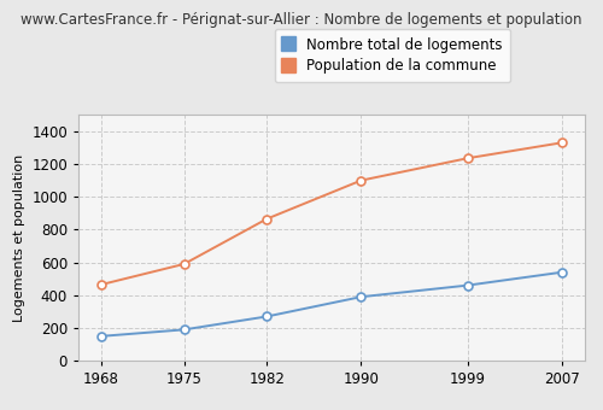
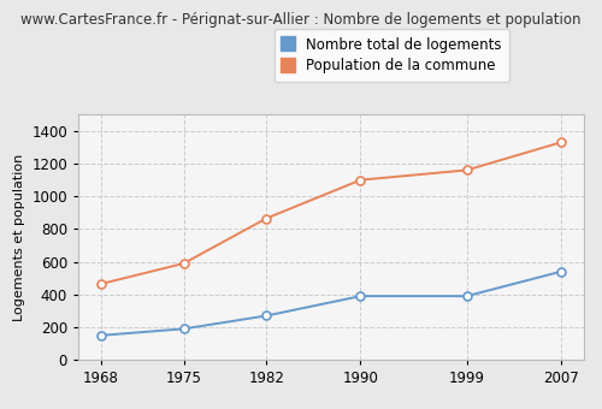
Nombre total de logements/1999: 460 -> 390
Population de la commune/1999: 1240 -> 1160
